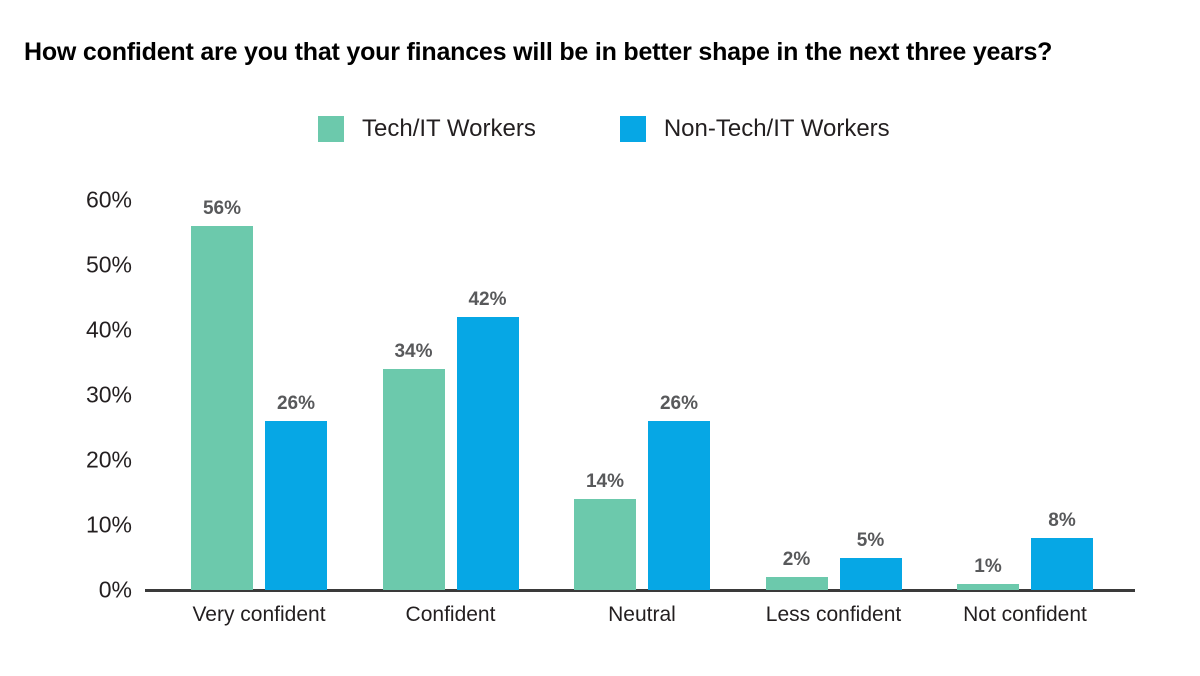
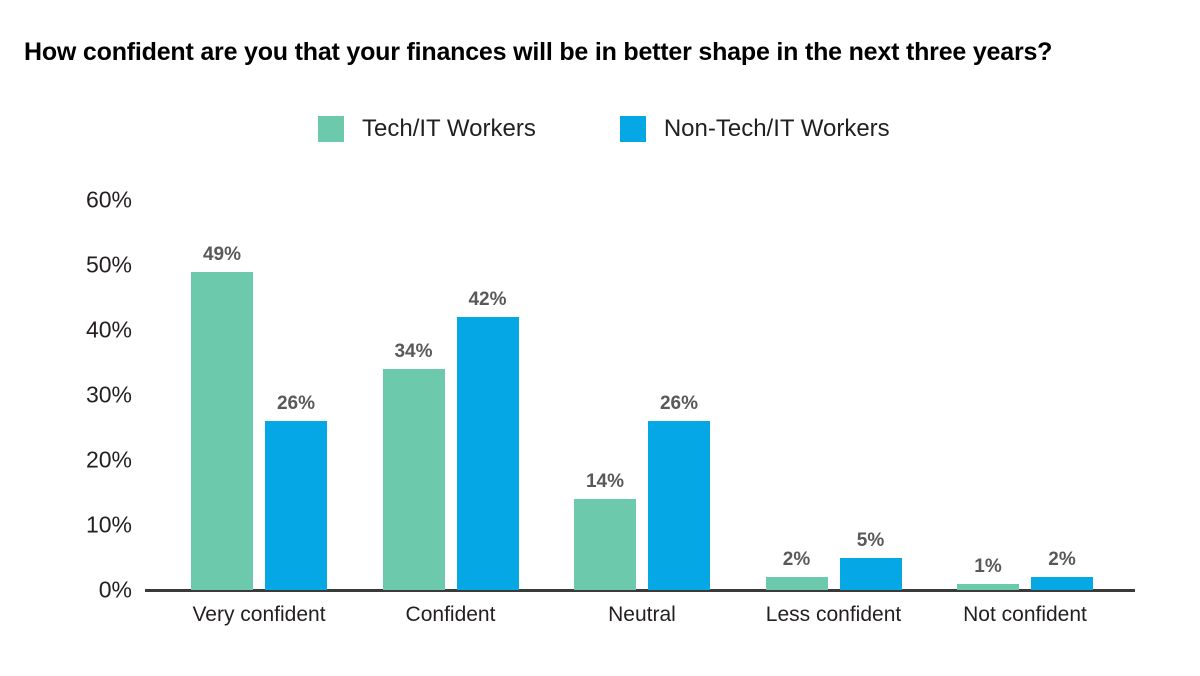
Tech/IT Workers/Very confident: 56% -> 49%
Non-Tech/IT Workers/Not confident: 8% -> 2%
